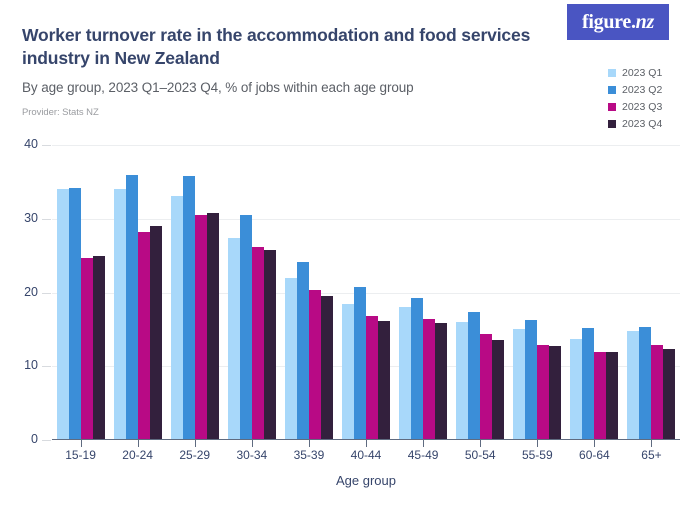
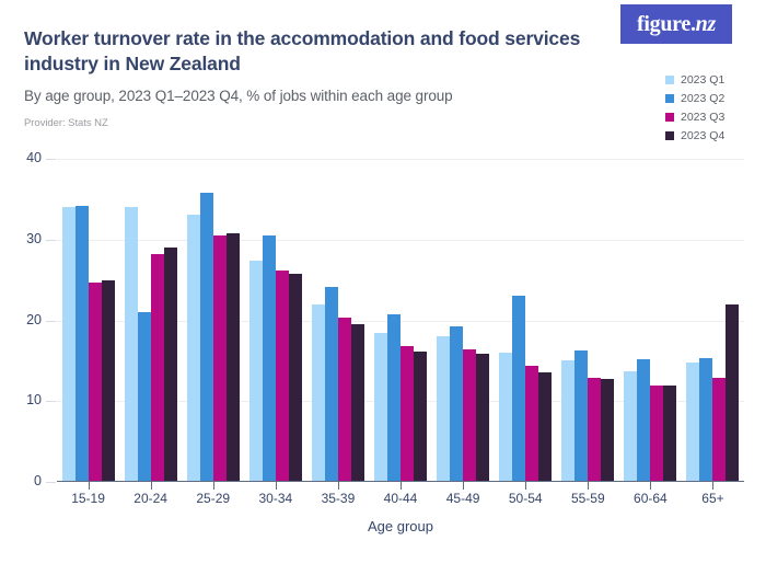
2023 Q2/20-24: 36 -> 21
2023 Q2/50-54: 17 -> 23
2023 Q4/65+: 12 -> 22
